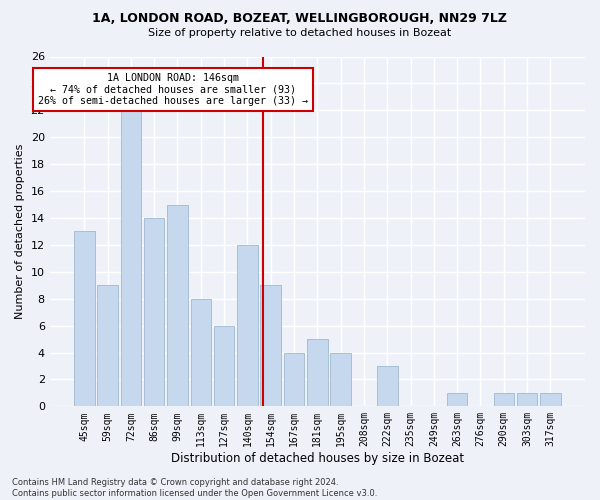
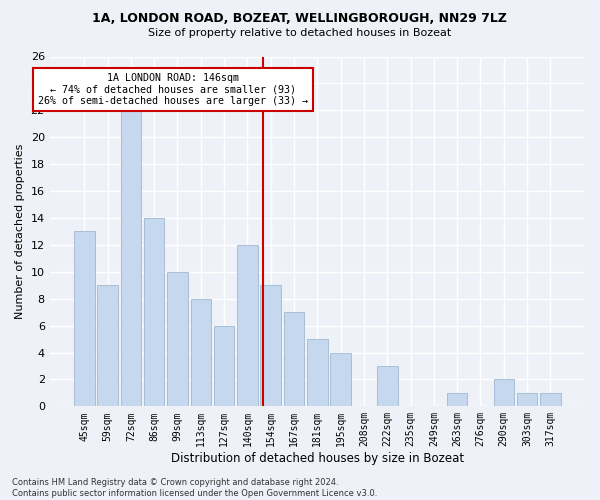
99sqm: 15 -> 10
167sqm: 4 -> 7
290sqm: 1 -> 2
